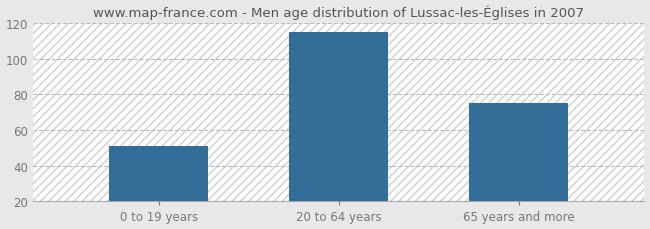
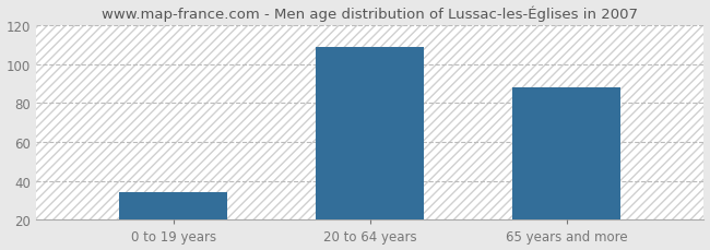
0 to 19 years: 51 -> 34
20 to 64 years: 115 -> 109
65 years and more: 75 -> 88
